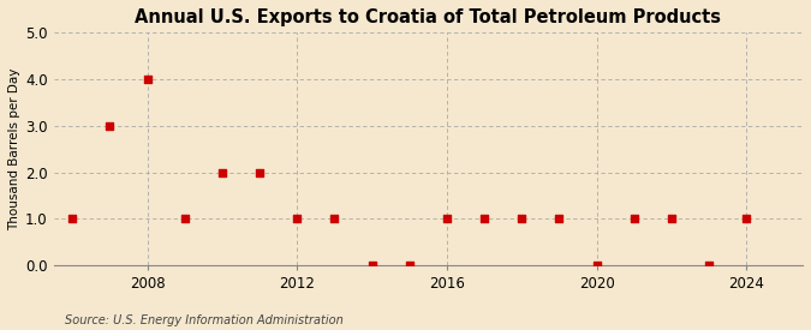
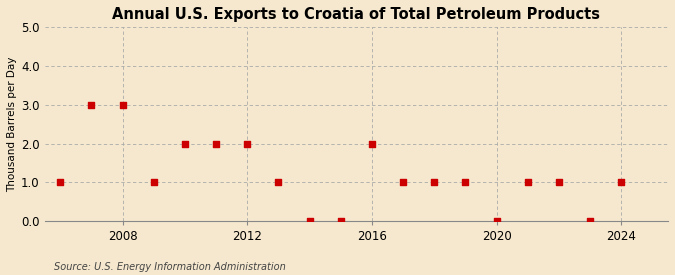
2008: 4 -> 3
2012: 1 -> 2
2016: 1 -> 2
